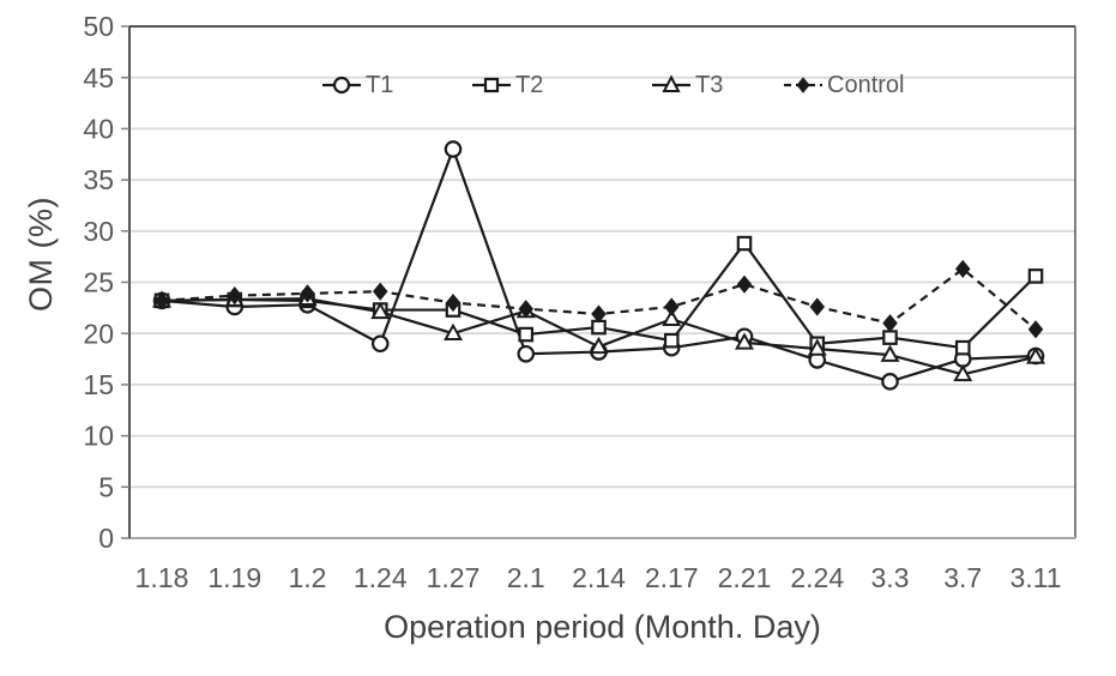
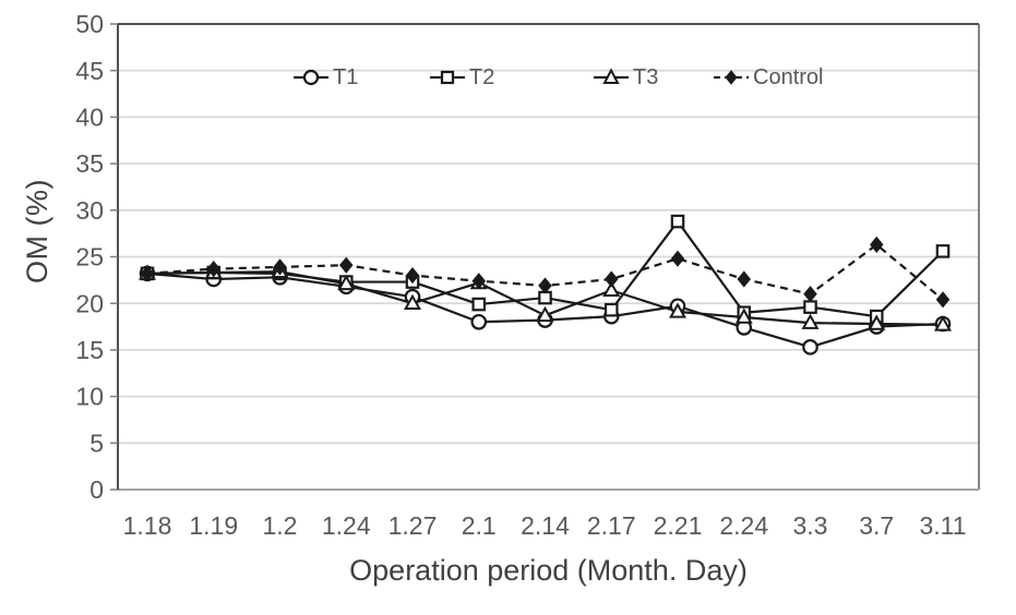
T1/1.24: 19 -> 22
T1/1.27: 38 -> 21
T3/3.7: 16 -> 18
